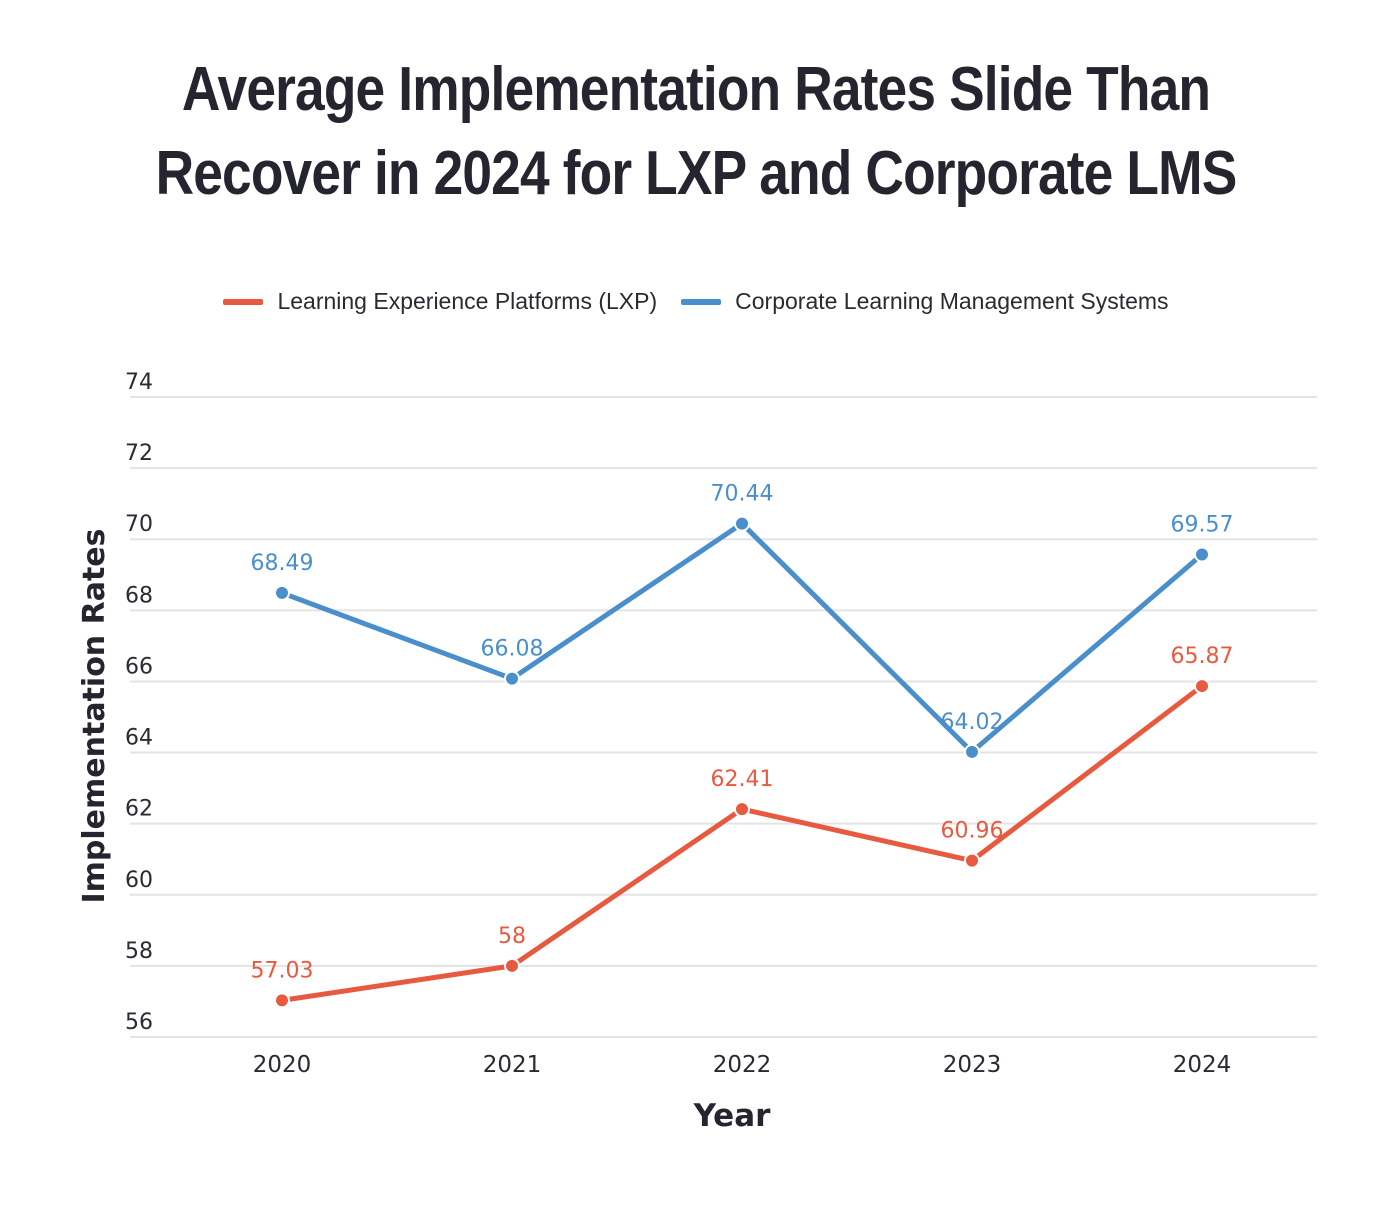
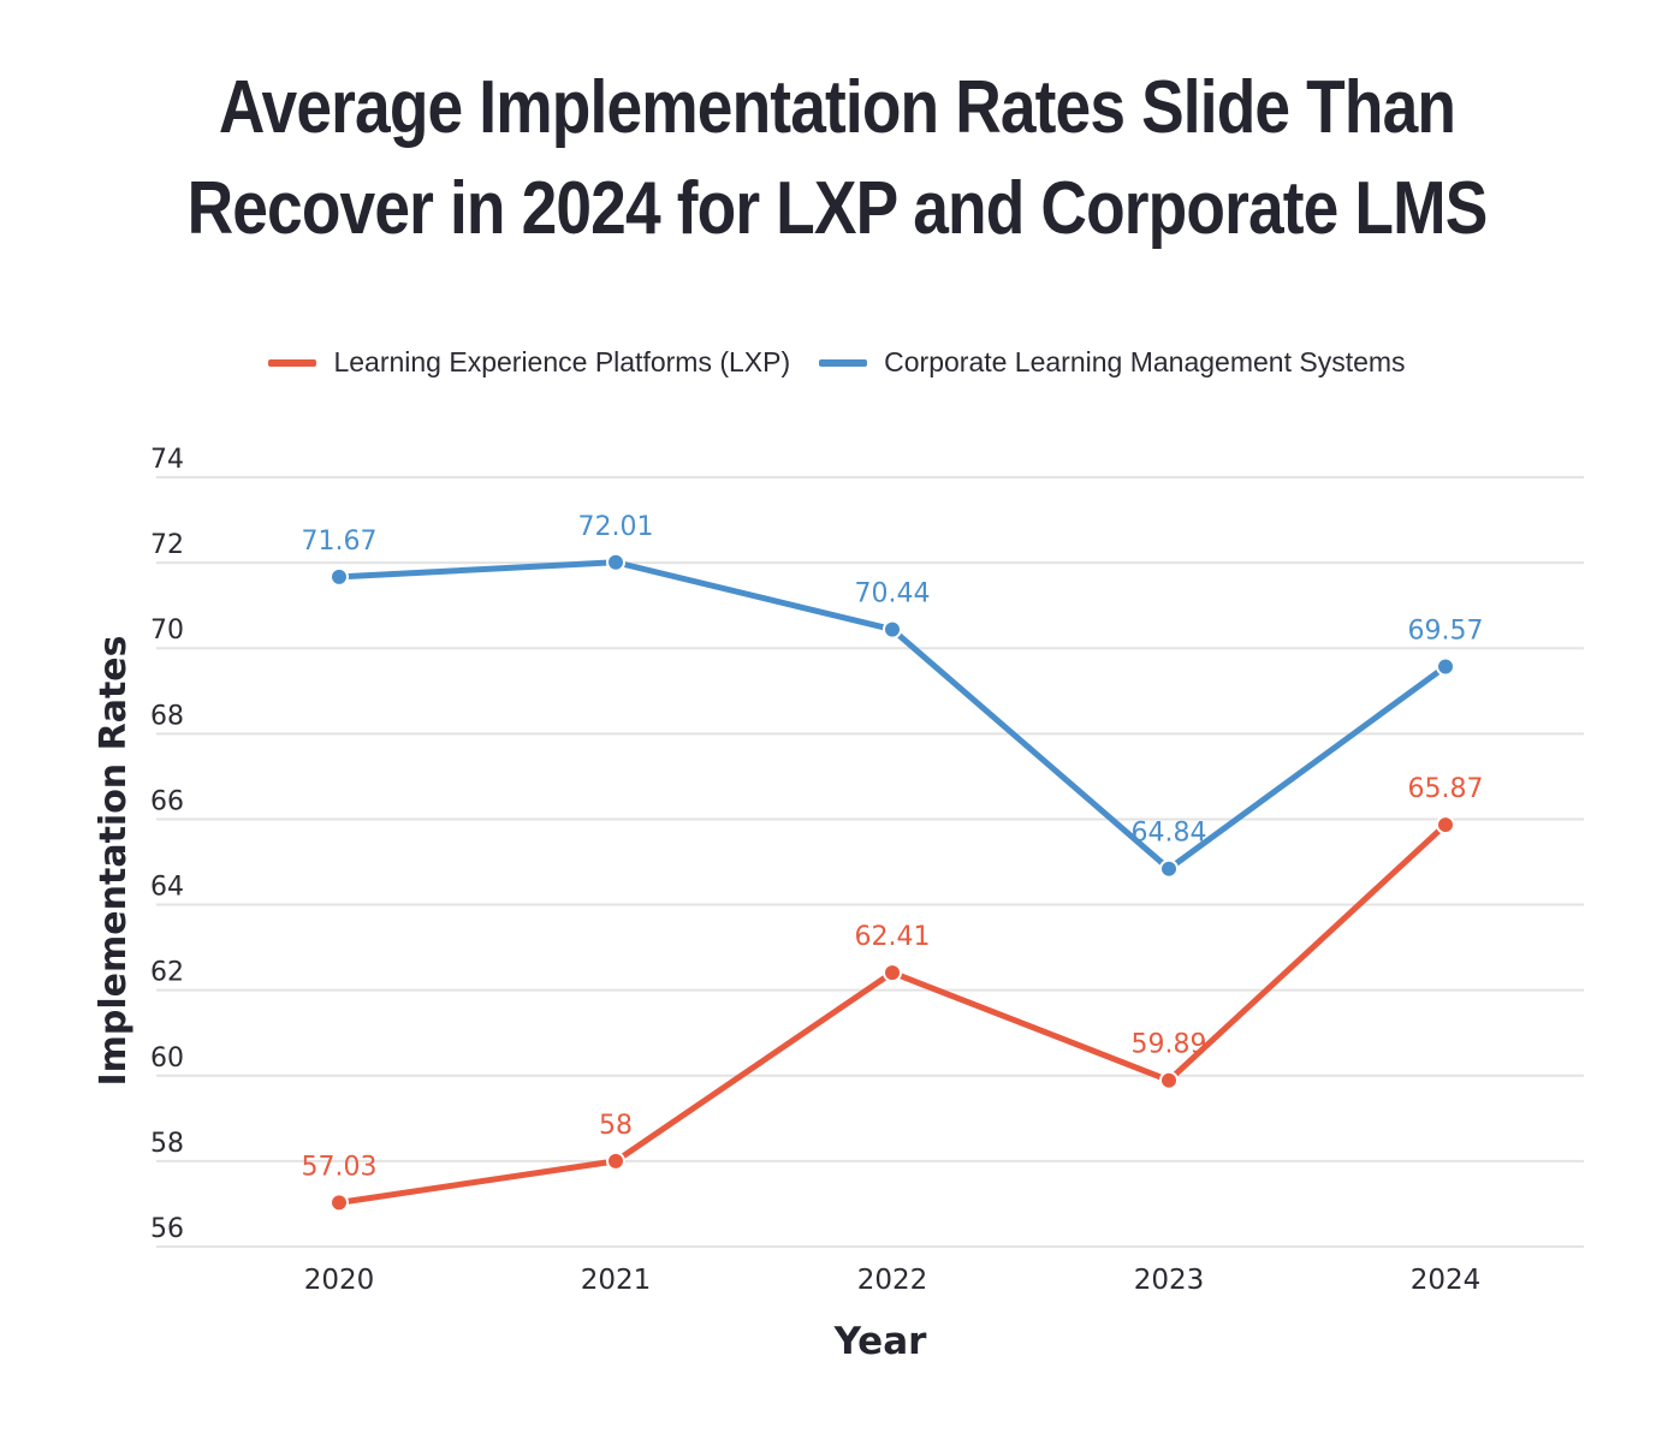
Corporate Learning Management Systems/2020: 68.49 -> 71.67
Corporate Learning Management Systems/2021: 66.08 -> 72.01
Learning Experience Platforms (LXP)/2023: 60.96 -> 59.89
Corporate Learning Management Systems/2023: 64.02 -> 64.84
